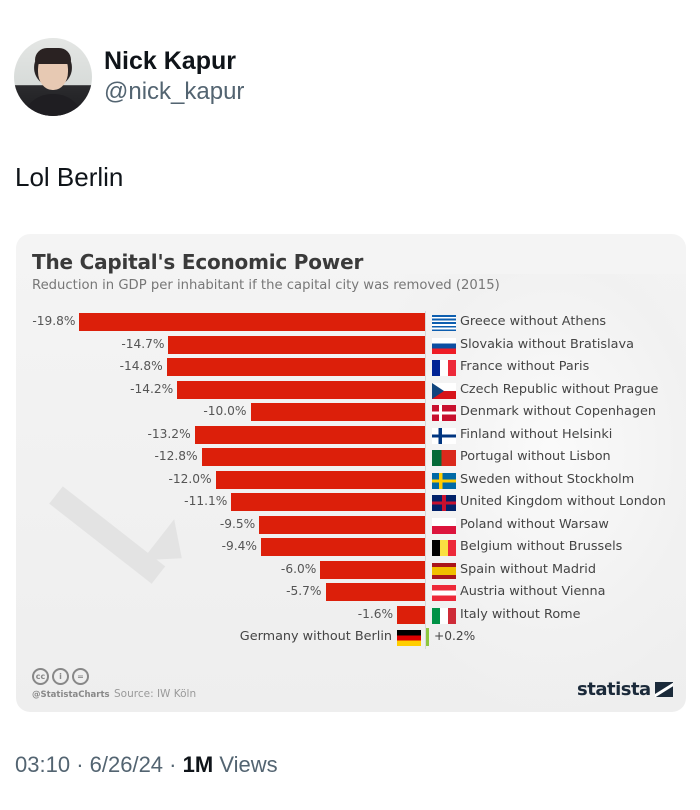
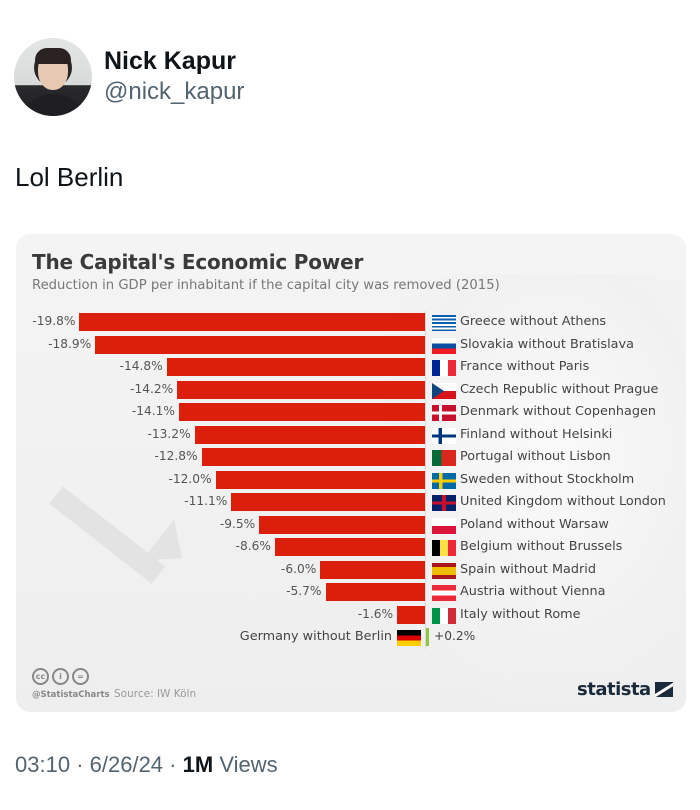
Slovakia without Bratislava: -14.7% -> -18.9%
Denmark without Copenhagen: -10.0% -> -14.1%
Belgium without Brussels: -9.4% -> -8.6%
